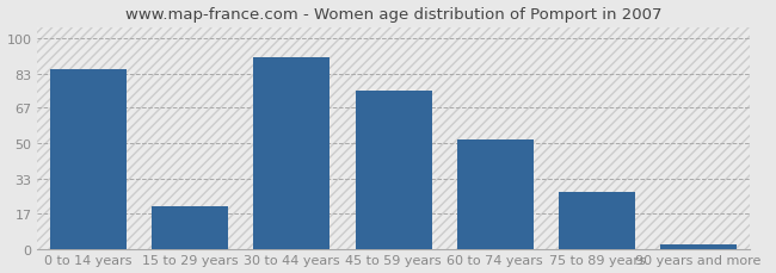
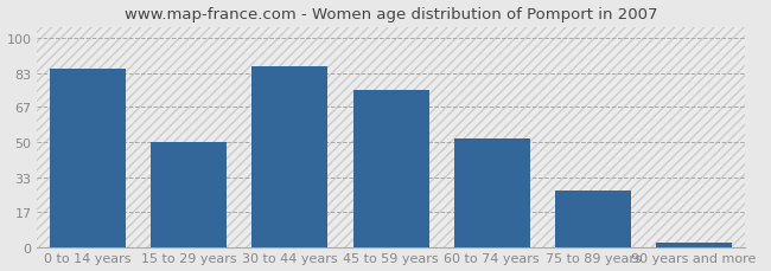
15 to 29 years: 20 -> 50
30 to 44 years: 91 -> 86
